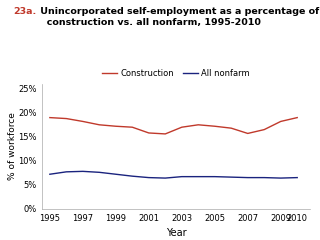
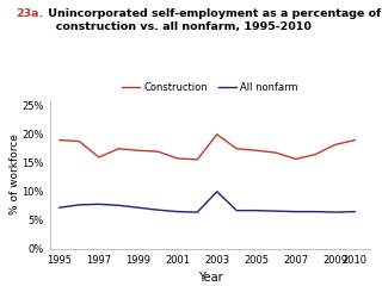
Construction/1997: 18.2% -> 16.0%
Construction/2003: 17.0% -> 20.0%
All nonfarm/2003: 6.7% -> 10.0%
